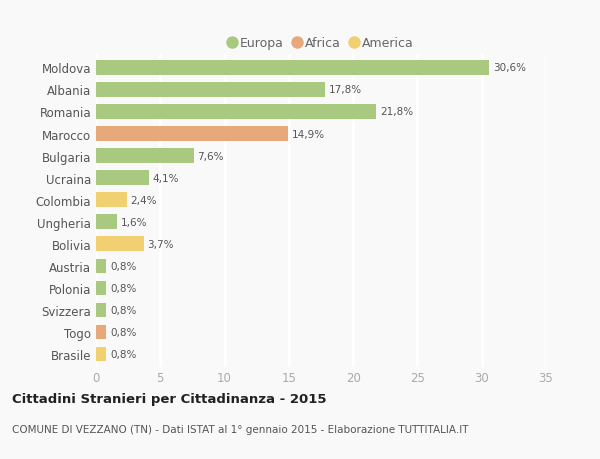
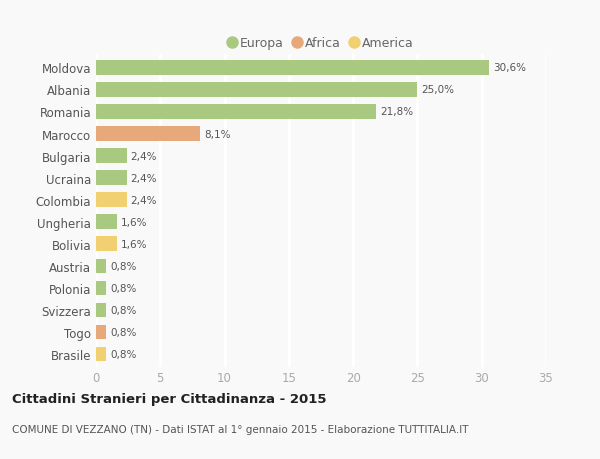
Albania: 17,8% -> 25,0%
Marocco: 14,9% -> 8,1%
Bulgaria: 7,6% -> 2,4%
Ucraina: 4,1% -> 2,4%
Bolivia: 3,7% -> 1,6%
